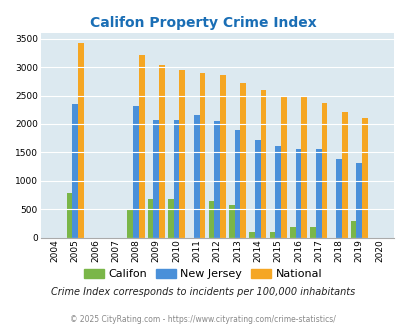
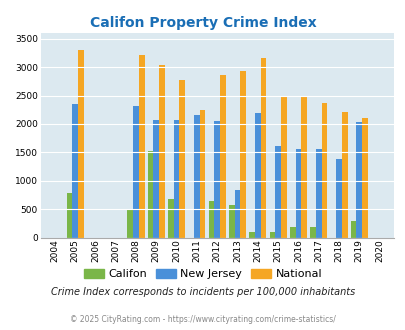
National/2005: 3420 -> 3300
Califon/2009: 680 -> 1520
National/2010: 2950 -> 2780
National/2011: 2900 -> 2240
New Jersey/2013: 1900 -> 840
National/2013: 2720 -> 2940
New Jersey/2014: 1720 -> 2200
National/2014: 2590 -> 3160
New Jersey/2019: 1320 -> 2040
